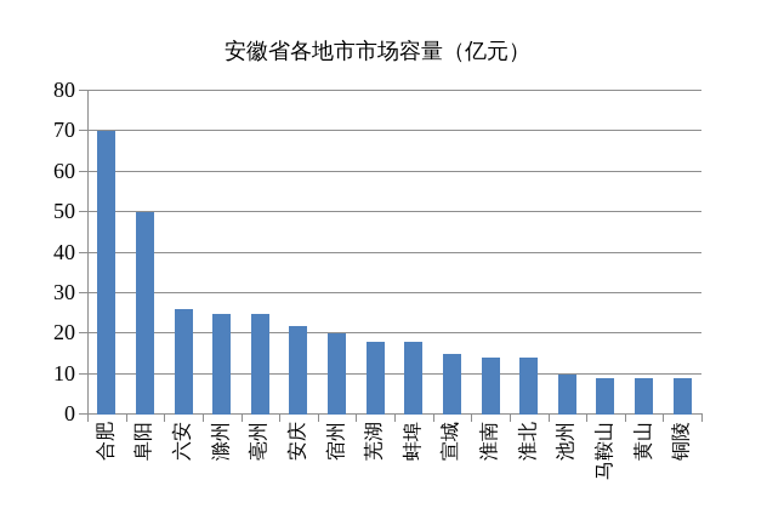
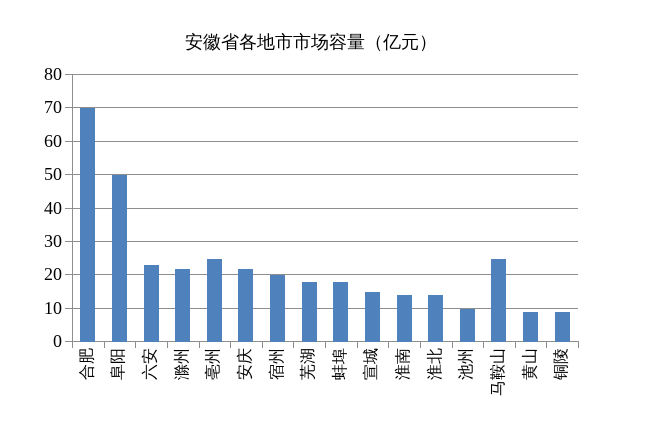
六安: 26 -> 23
滁州: 25 -> 22
马鞍山: 9 -> 25
